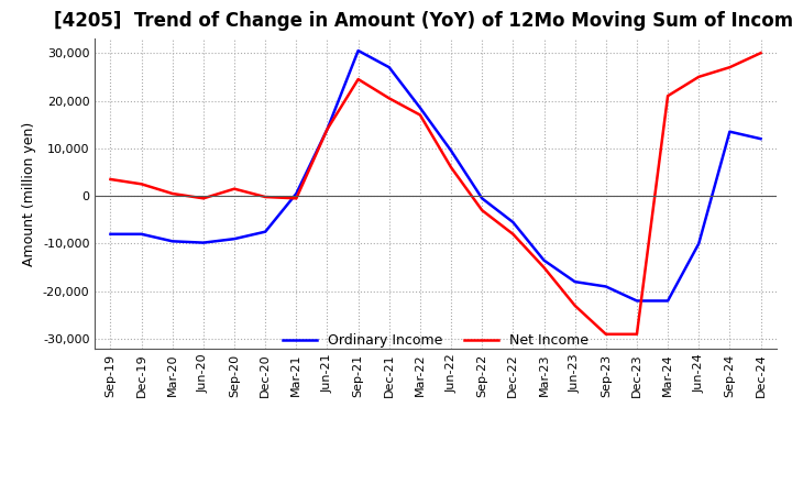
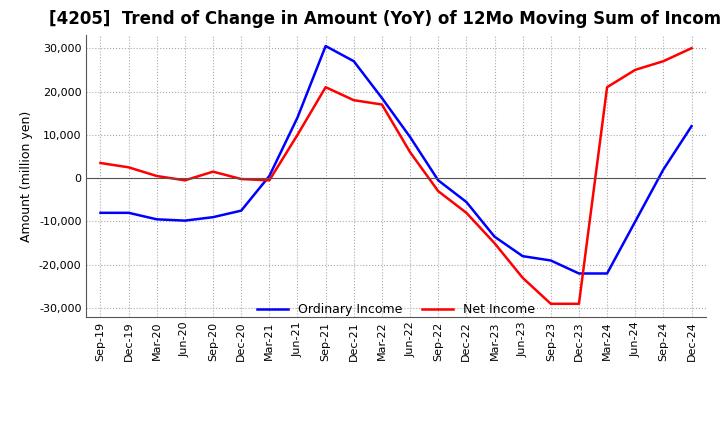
Net Income/Jun-21: 14,000 -> 10,000
Net Income/Sep-21: 24,500 -> 21,000
Net Income/Dec-21: 20,500 -> 18,000
Ordinary Income/Sep-24: 13,500 -> 2,000
